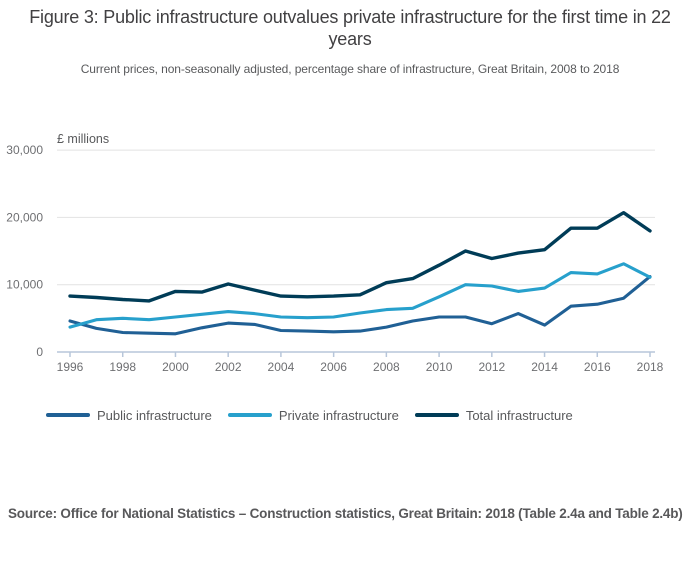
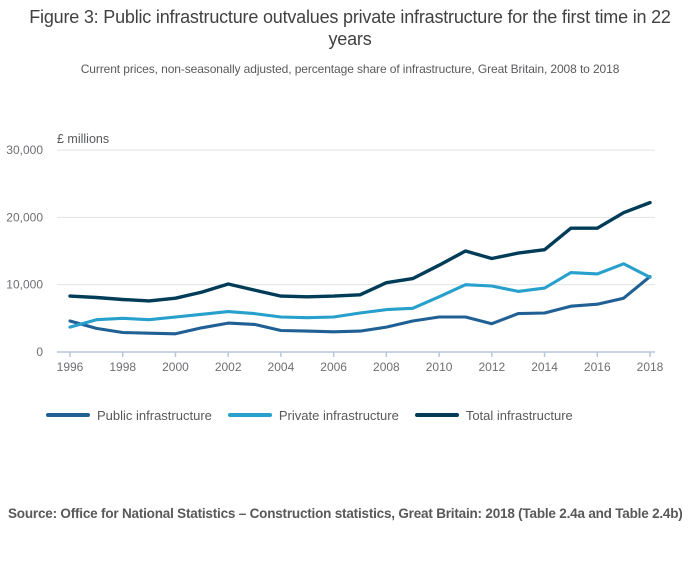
Total infrastructure/2000: 9000 -> 8000
Public infrastructure/2014: 4000 -> 6000
Total infrastructure/2018: 18000 -> 22000
